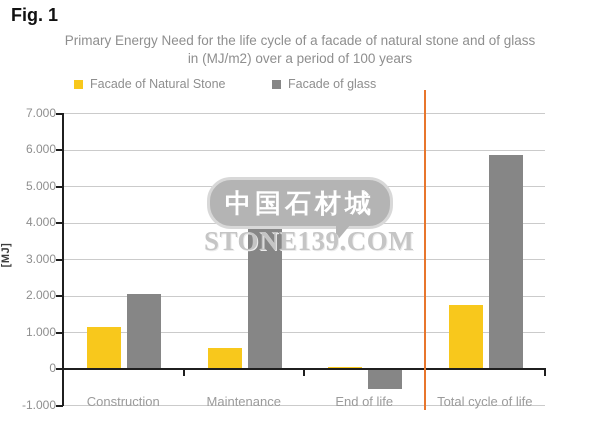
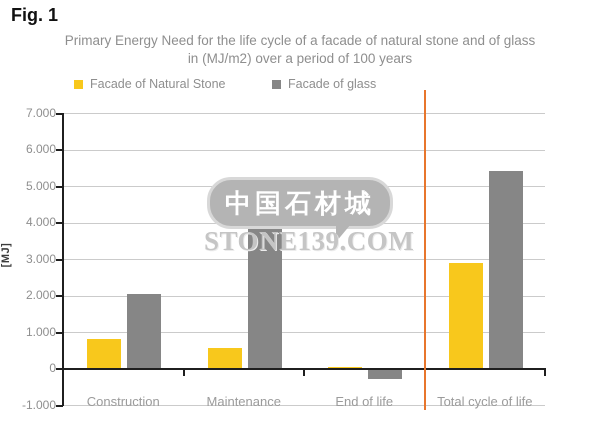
Facade of Natural Stone/Construction: 1200 -> 800
Facade of glass/End of life: -600 -> -300
Facade of Natural Stone/Total cycle of life: 1800 -> 2900
Facade of glass/Total cycle of life: 5800 -> 5400
